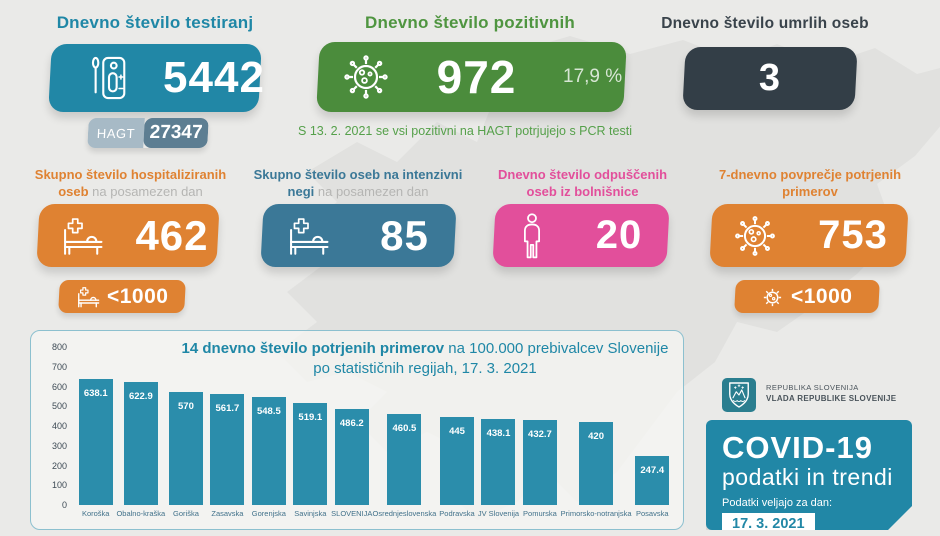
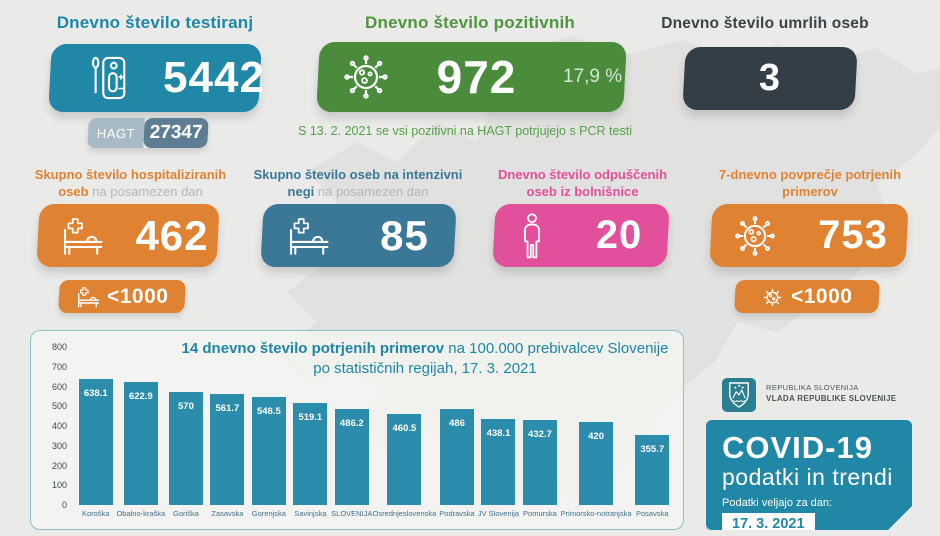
Podravska: 445 -> 486
Posavska: 247.4 -> 355.7
